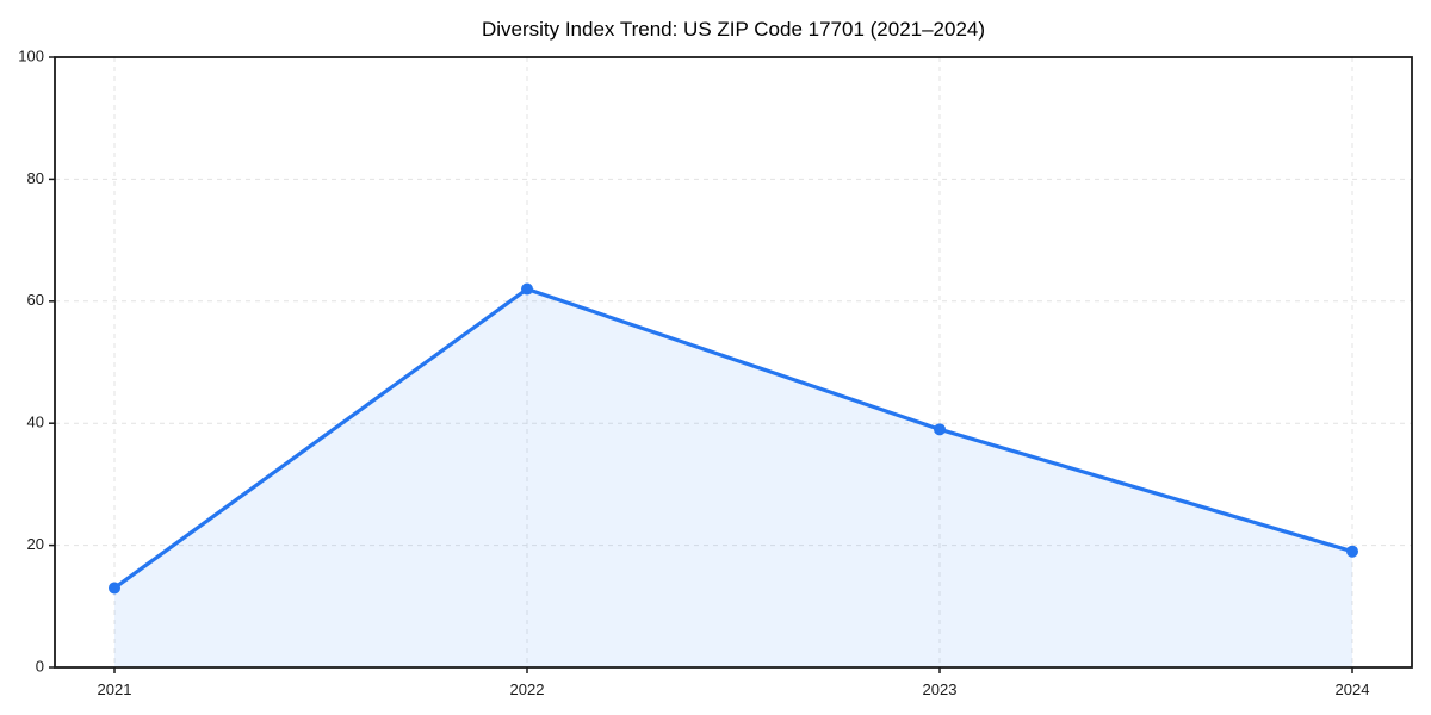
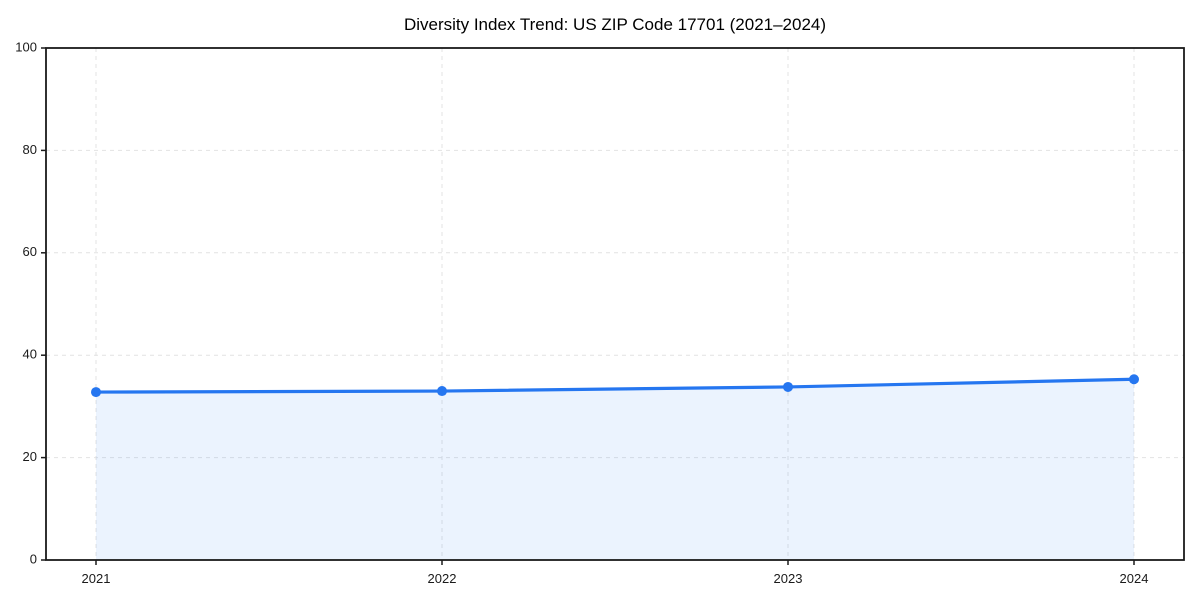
2021: 13 -> 33
2022: 62 -> 33
2023: 39 -> 34
2024: 19 -> 35
